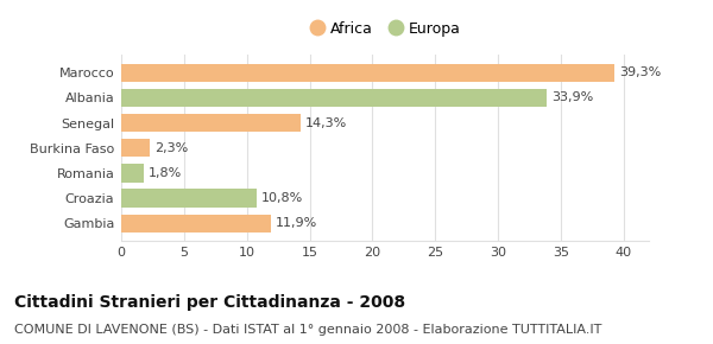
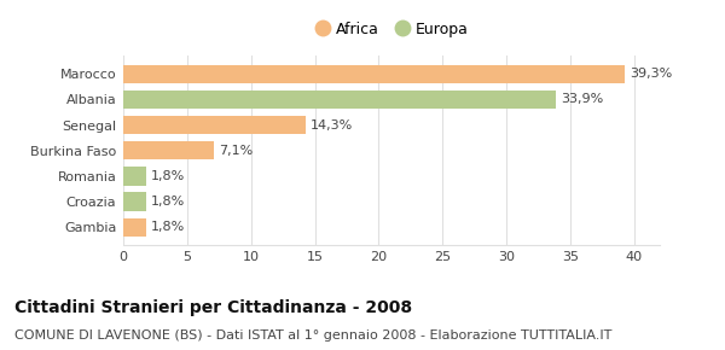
Burkina Faso: 2,3% -> 7,1%
Croazia: 10,8% -> 1,8%
Gambia: 11,9% -> 1,8%
